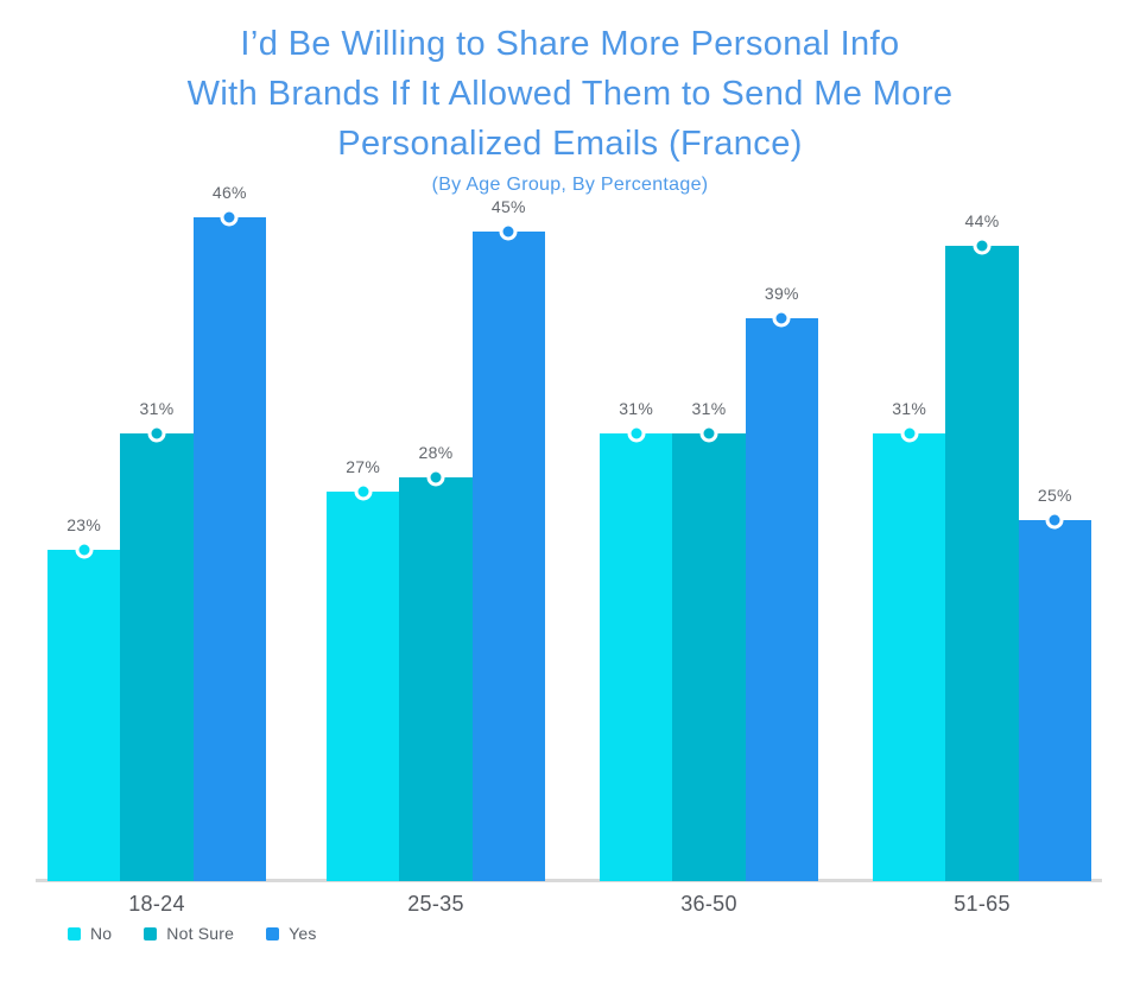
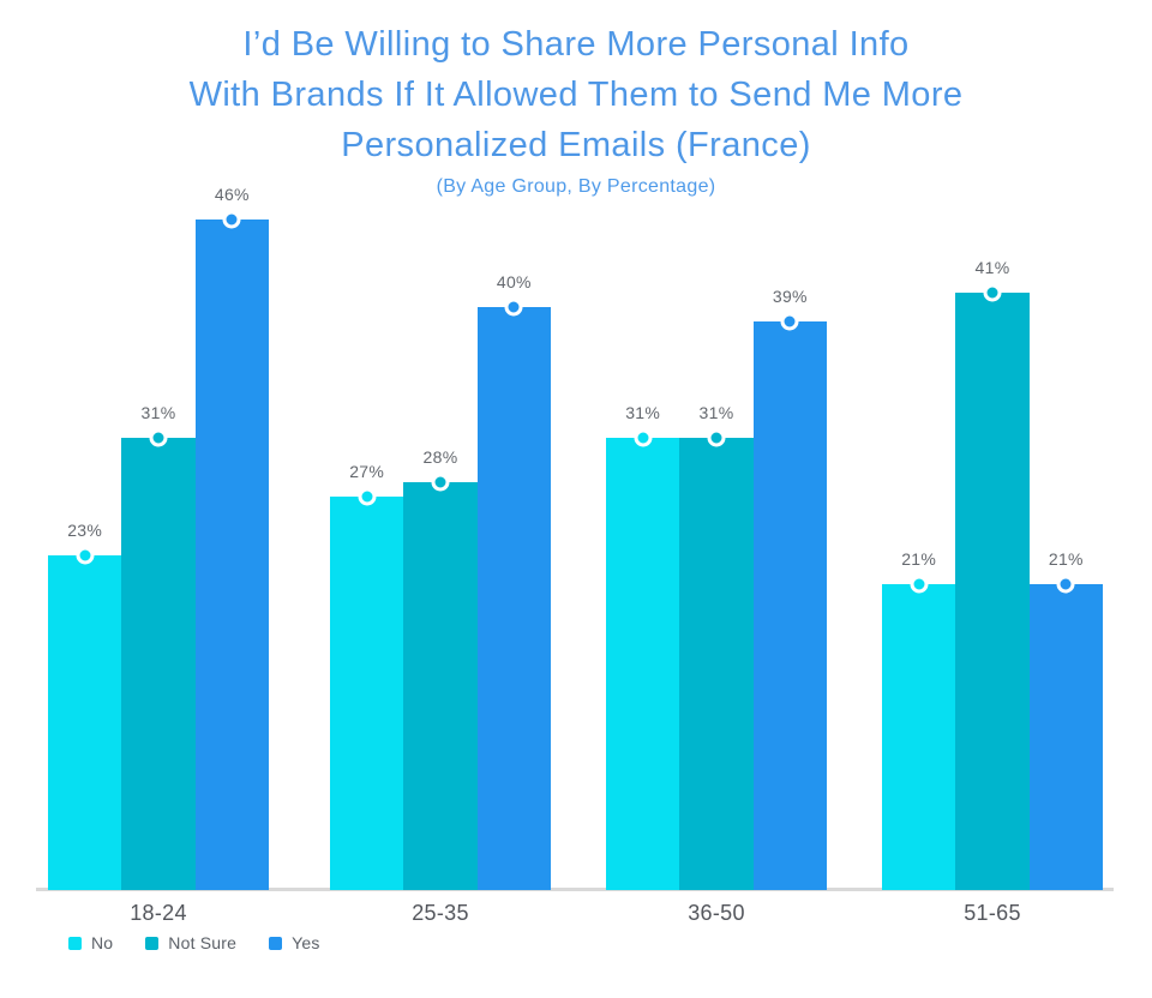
Yes/25-35: 45% -> 40%
No/51-65: 31% -> 21%
Not Sure/51-65: 44% -> 41%
Yes/51-65: 25% -> 21%
